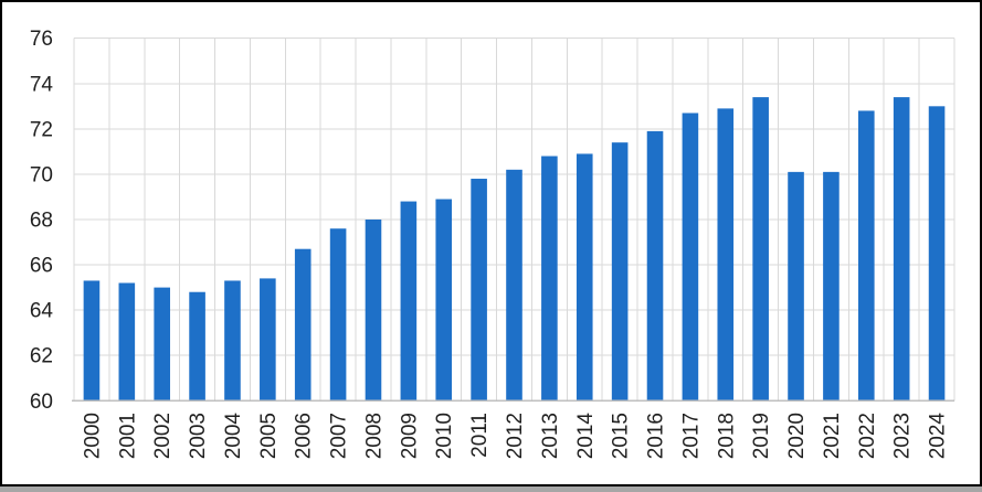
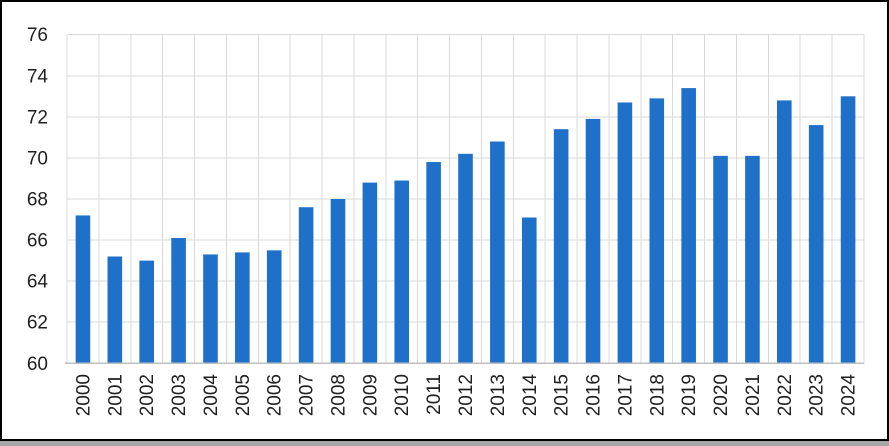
2000: 65.3 -> 67.2
2003: 64.8 -> 66.1
2006: 66.7 -> 65.5
2014: 70.9 -> 67.1
2023: 73.4 -> 71.6
